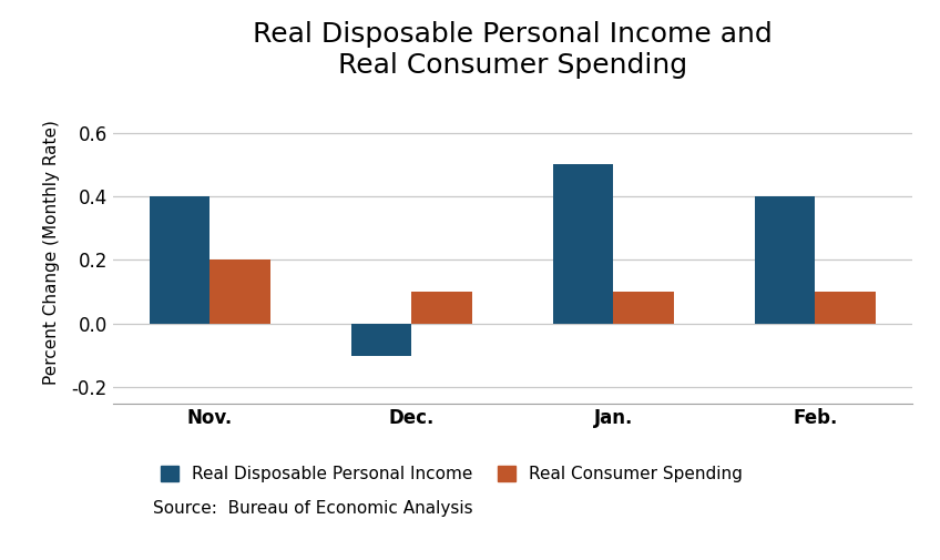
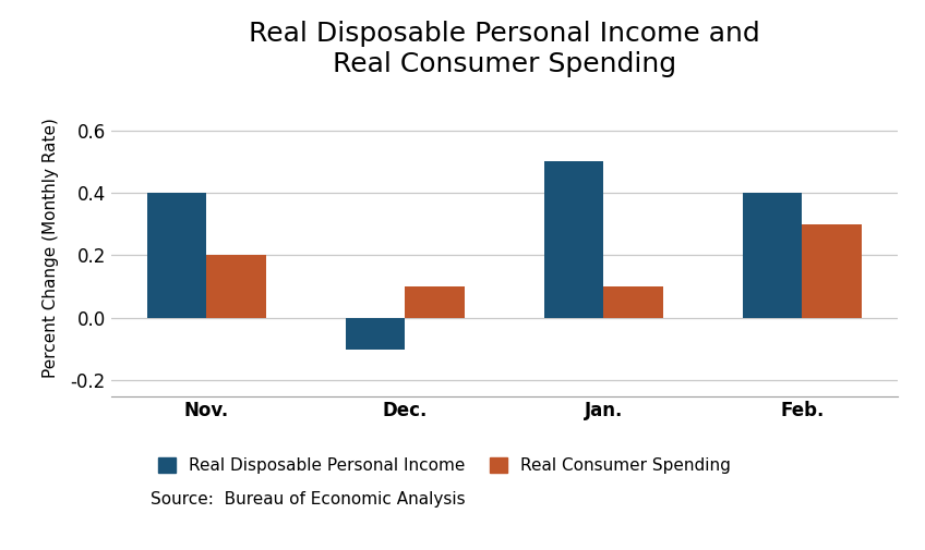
Real Consumer Spending/Feb.: 0.1 -> 0.3
